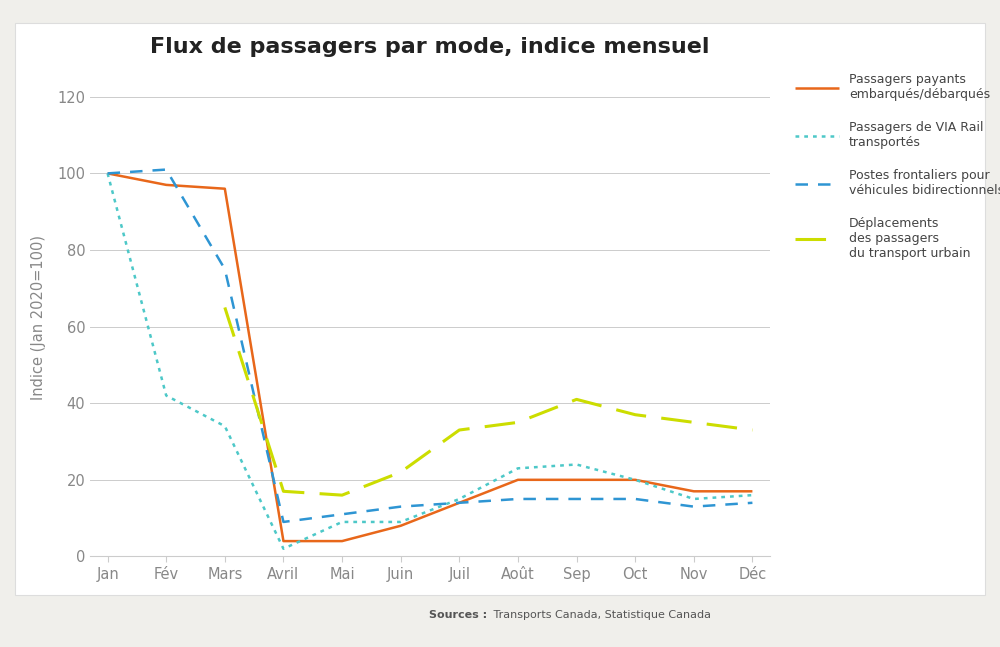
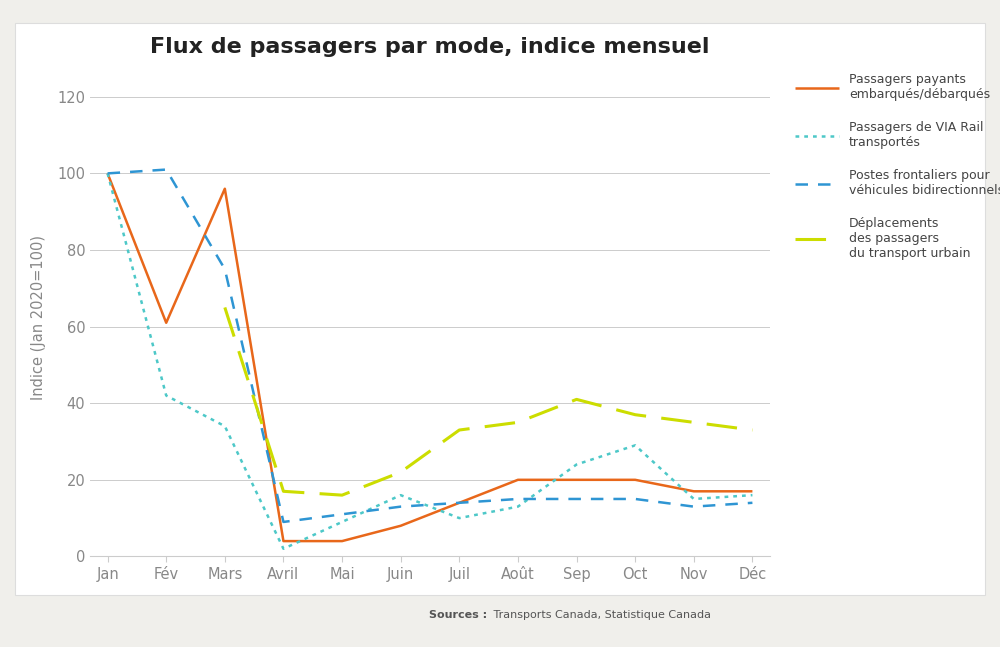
Passagers payants embarqués/débarqués/Fév: 97 -> 61
Passagers de VIA Rail transportés/Juin: 9 -> 16
Passagers de VIA Rail transportés/Juil: 15 -> 10
Passagers de VIA Rail transportés/Août: 23 -> 13
Passagers de VIA Rail transportés/Oct: 20 -> 29
